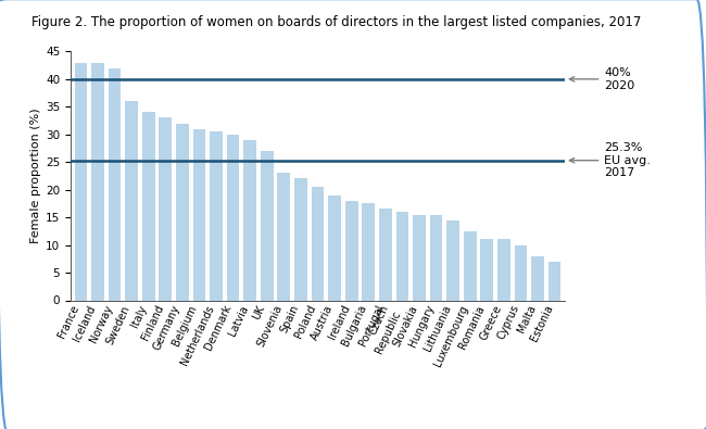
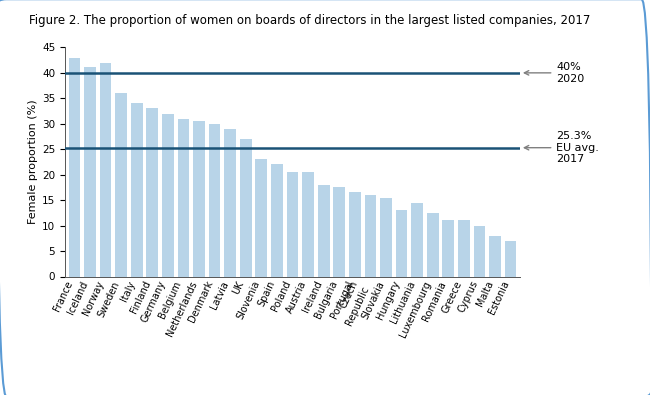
Iceland: 43.0 -> 41.2
Austria: 19.0 -> 20.6
Hungary: 15.5 -> 13.0
